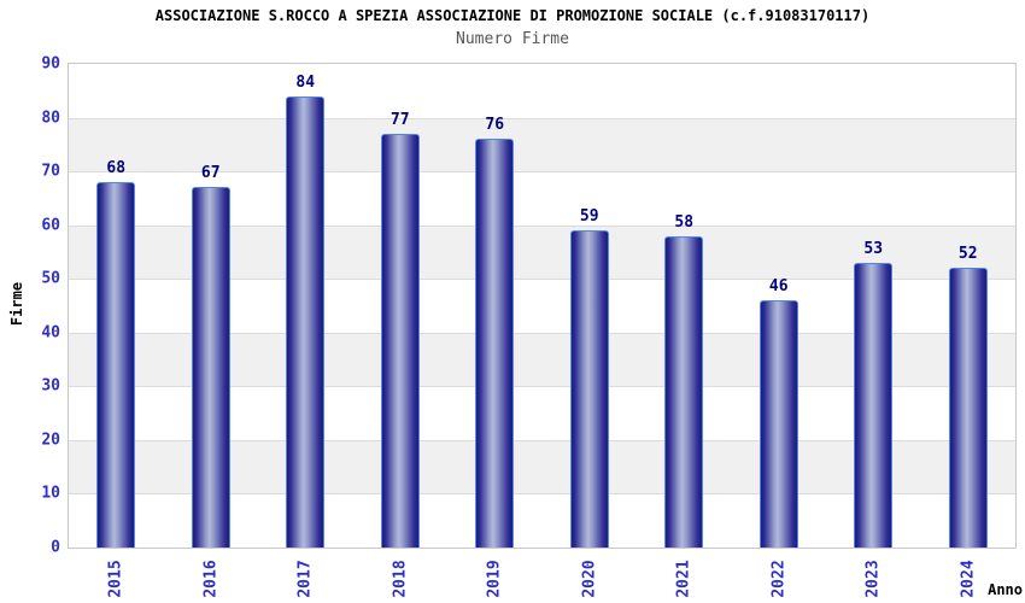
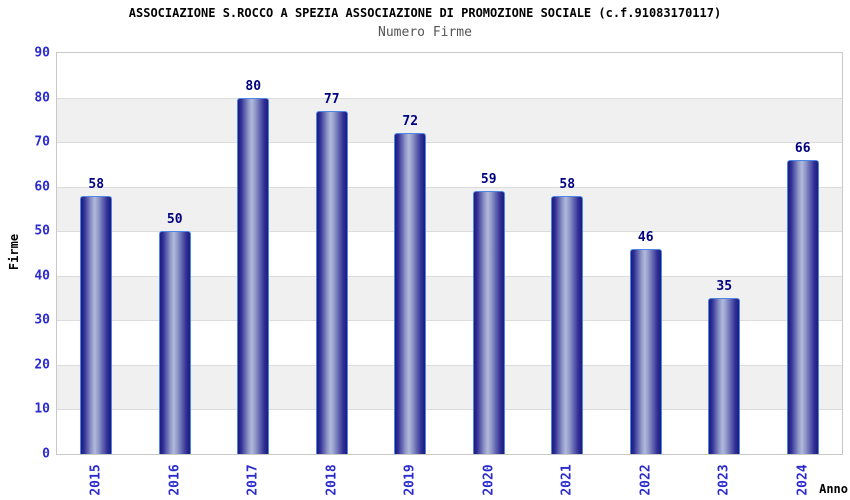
2015: 68 -> 58
2016: 67 -> 50
2017: 84 -> 80
2019: 76 -> 72
2023: 53 -> 35
2024: 52 -> 66
